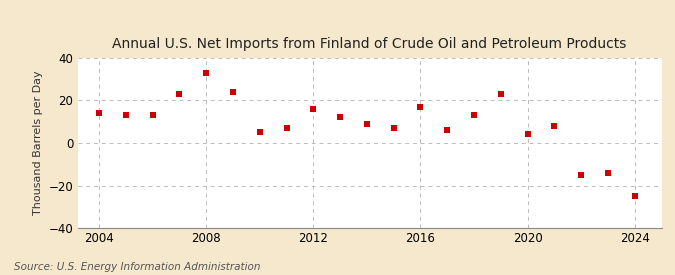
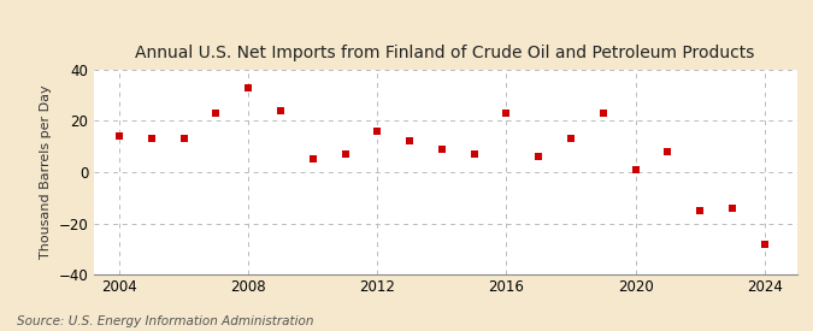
2016: 17 -> 23
2020: 4 -> 1
2024: -25 -> -28
